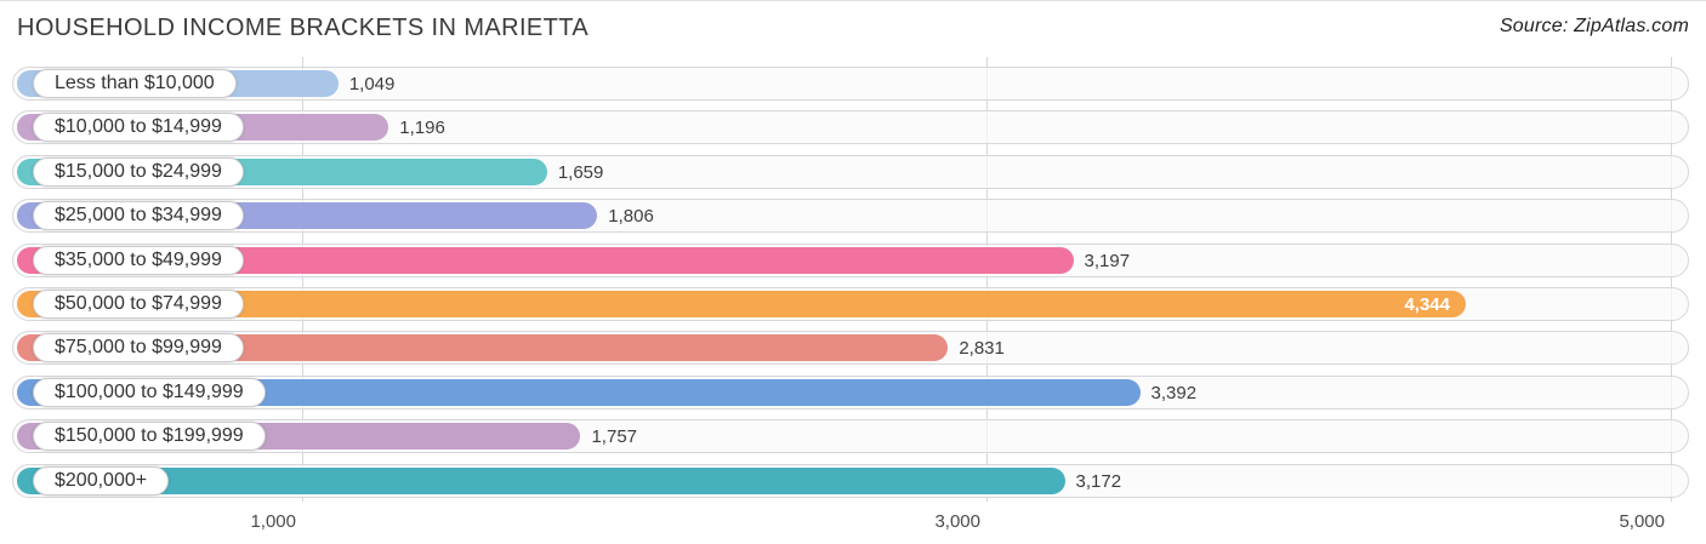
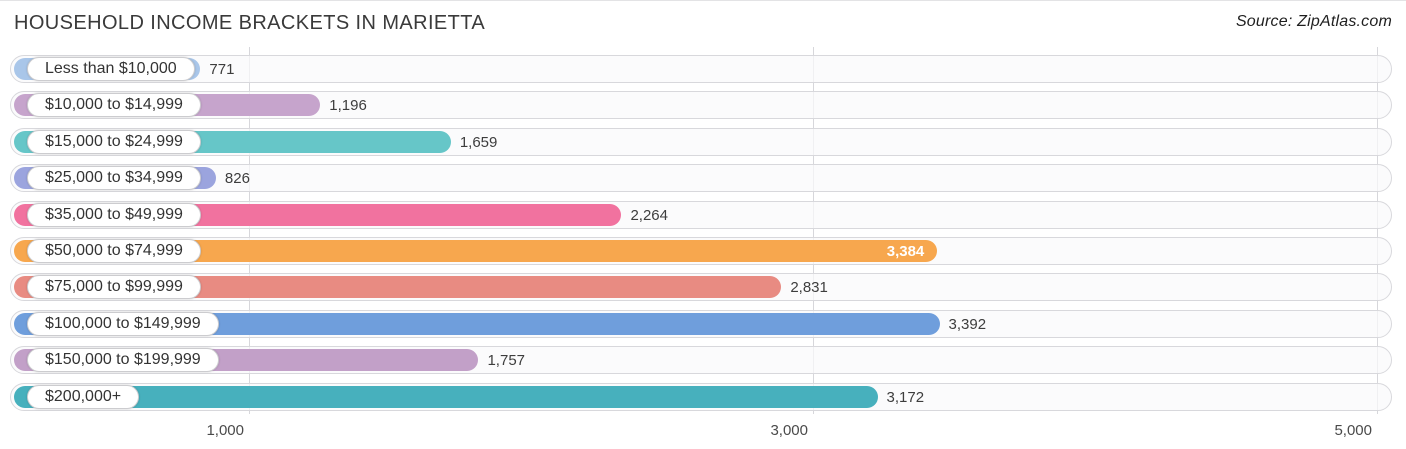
Less than $10,000: 1,049 -> 771
$25,000 to $34,999: 1,806 -> 826
$35,000 to $49,999: 3,197 -> 2,264
$50,000 to $74,999: 4,344 -> 3,384
